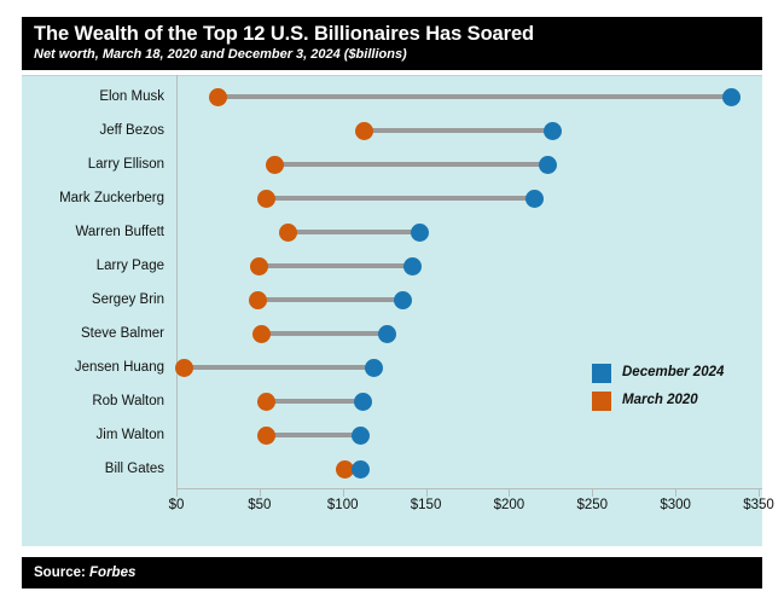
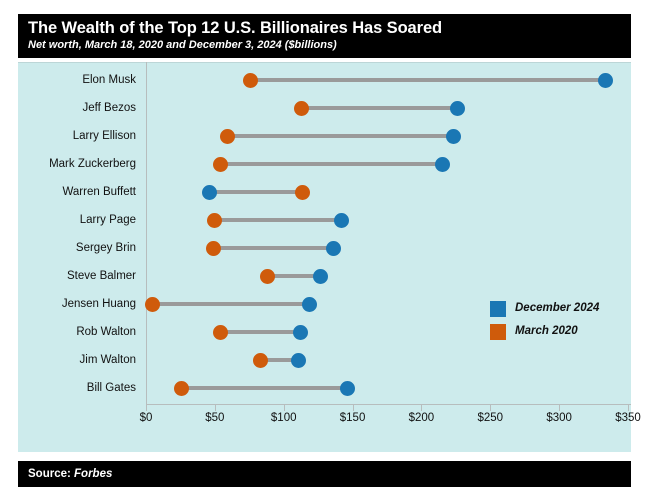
March 2020/Elon Musk: $25 -> $76
March 2020/Warren Buffett: $67 -> $114
December 2024/Warren Buffett: $146 -> $46
March 2020/Steve Balmer: $51 -> $88
March 2020/Jim Walton: $54 -> $83
March 2020/Bill Gates: $101 -> $26
December 2024/Bill Gates: $111 -> $146
